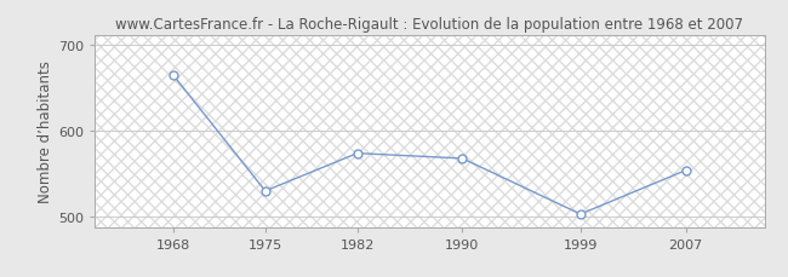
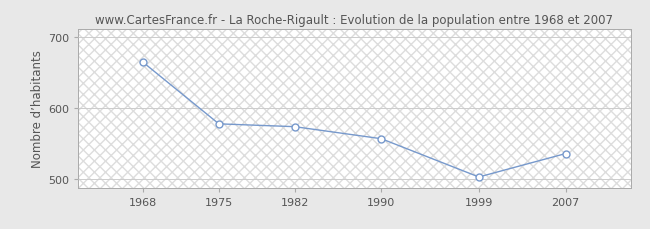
1975: 530 -> 578
1990: 568 -> 557
2007: 554 -> 536
